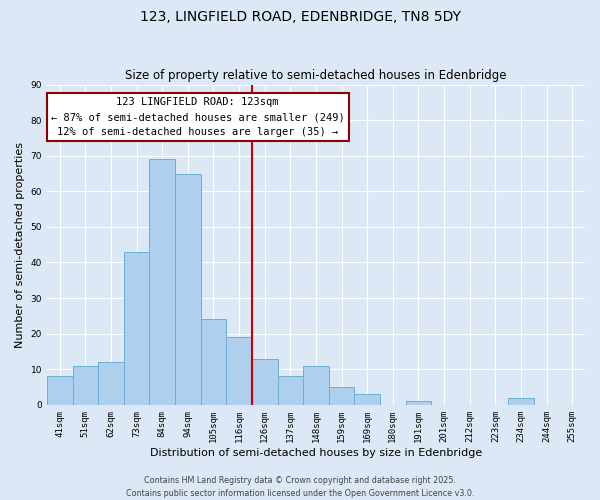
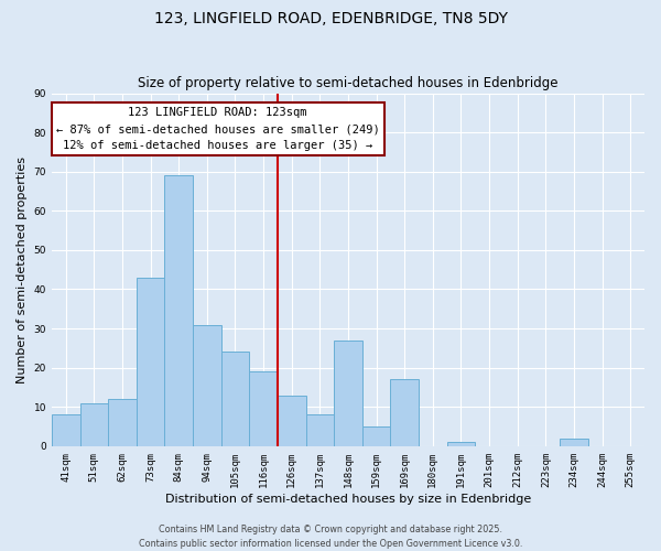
94sqm: 65 -> 31
148sqm: 11 -> 27
169sqm: 3 -> 17
